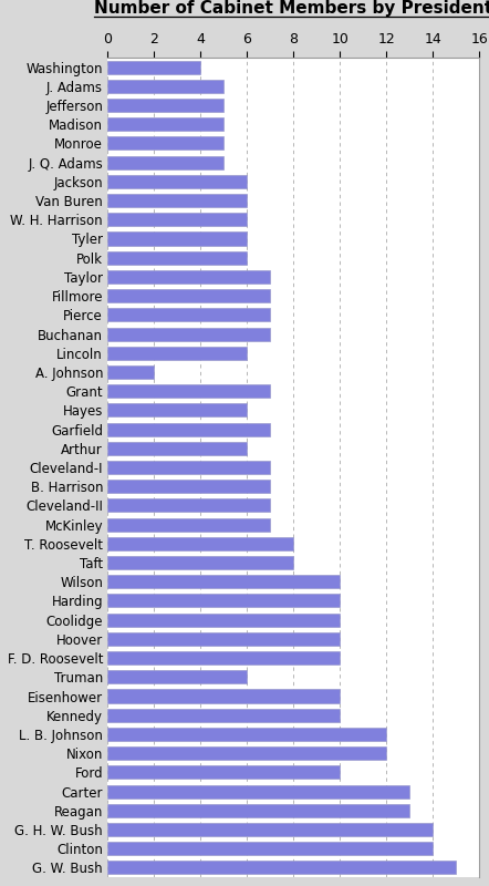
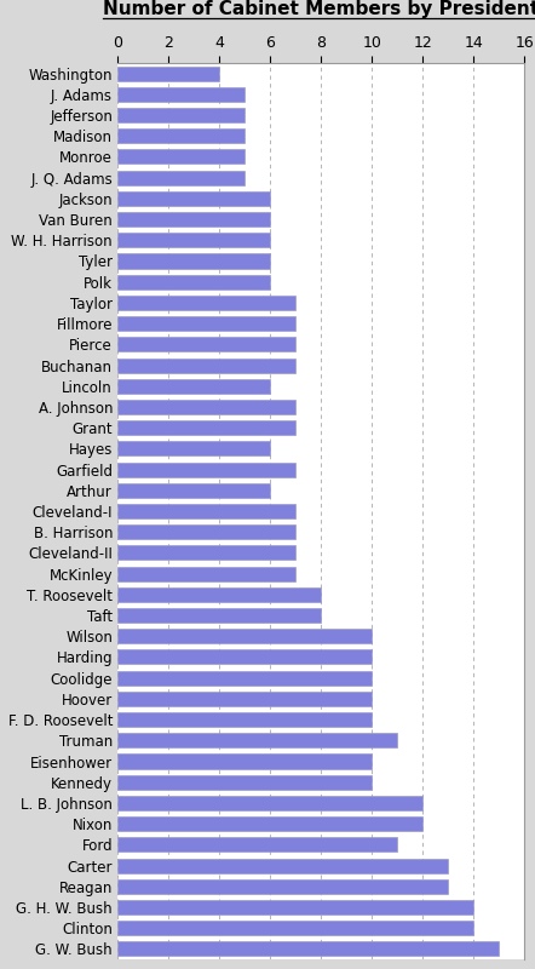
A. Johnson: 2 -> 7
Truman: 6 -> 11
Ford: 10 -> 11
